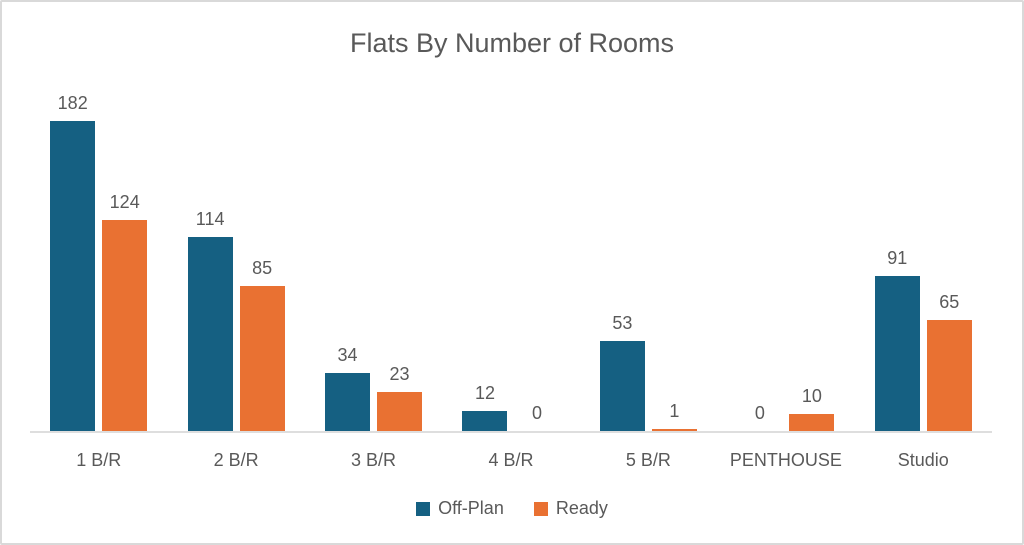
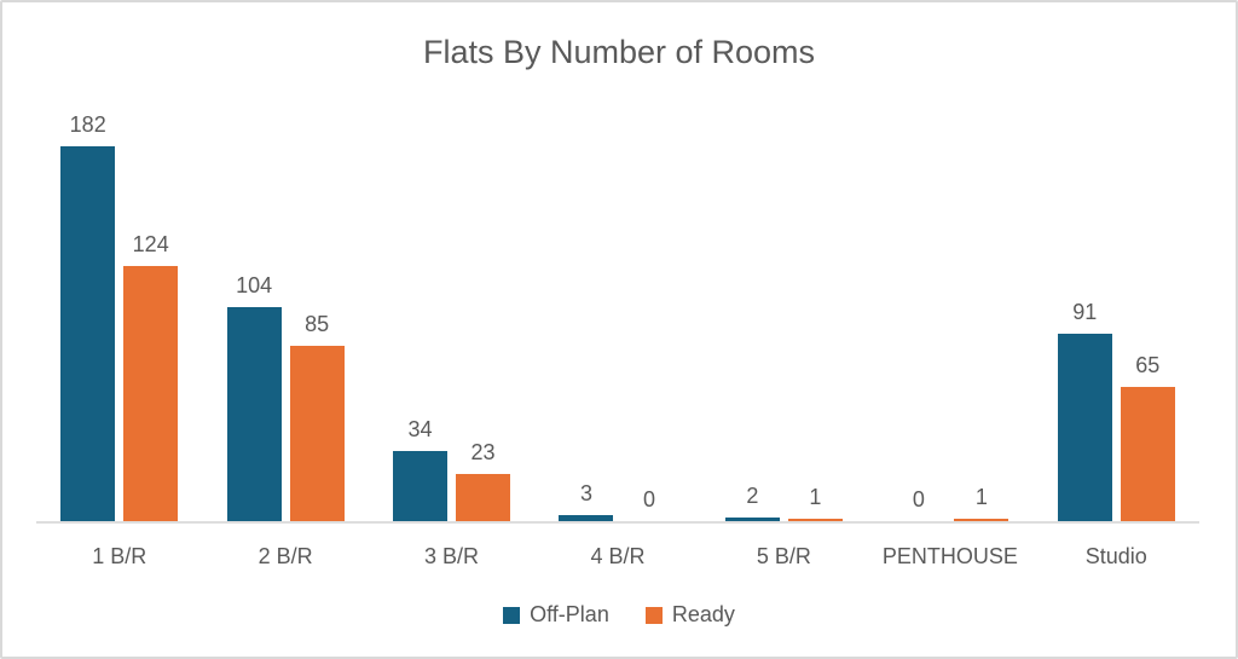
Off-Plan/2 B/R: 114 -> 104
Off-Plan/4 B/R: 12 -> 3
Off-Plan/5 B/R: 53 -> 2
Ready/PENTHOUSE: 10 -> 1
